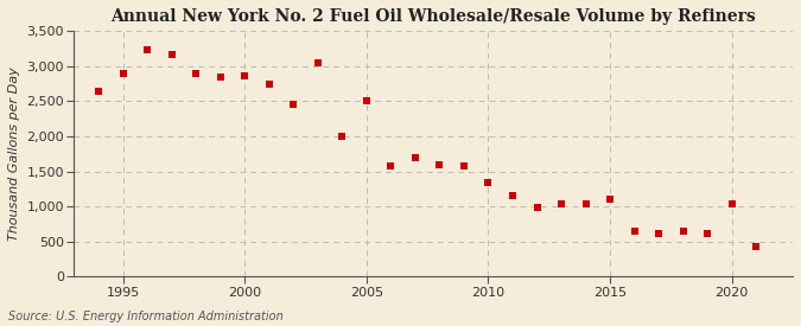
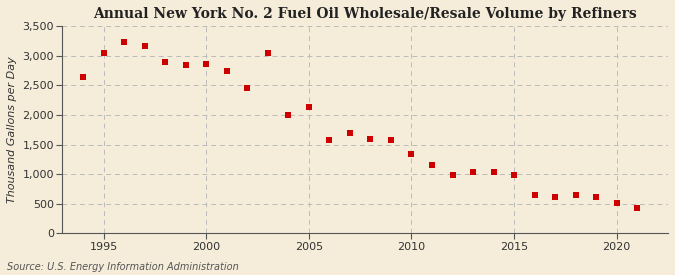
1995: 2,900 -> 3,040
2005: 2,500 -> 2,130
2015: 1,100 -> 990
2020: 1,040 -> 510
